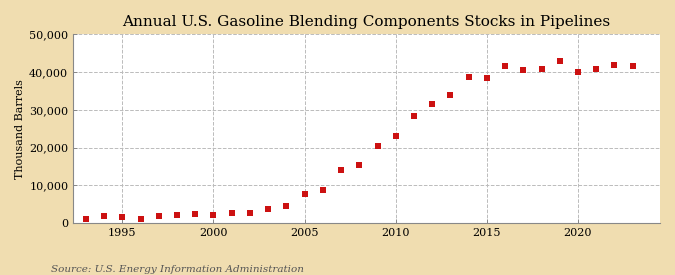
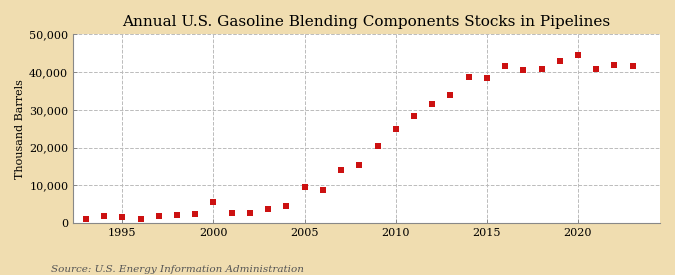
2000: 2,200 -> 5,500
2005: 7,700 -> 9,500
2010: 23,000 -> 25,000
2020: 40,000 -> 44,500
